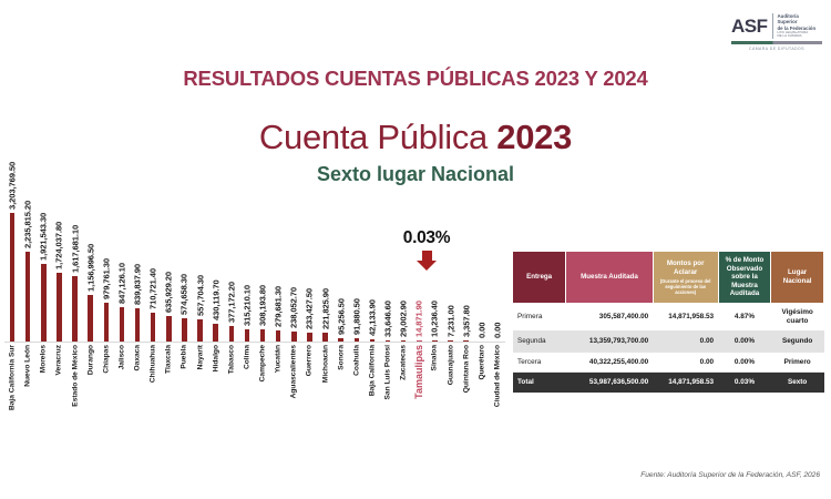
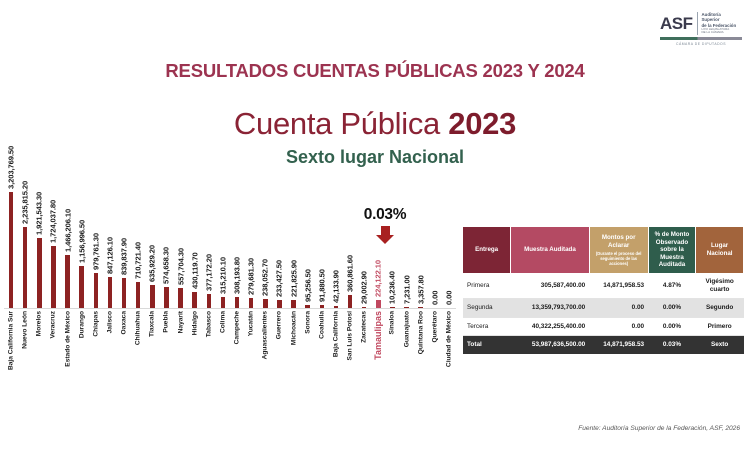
Estado de México: 1,617,681.10 -> 1,466,206.10
San Luis Potosí: 33,646.60 -> 360,861.60
Tamaulipas: 14,871.90 -> 224,122.10
